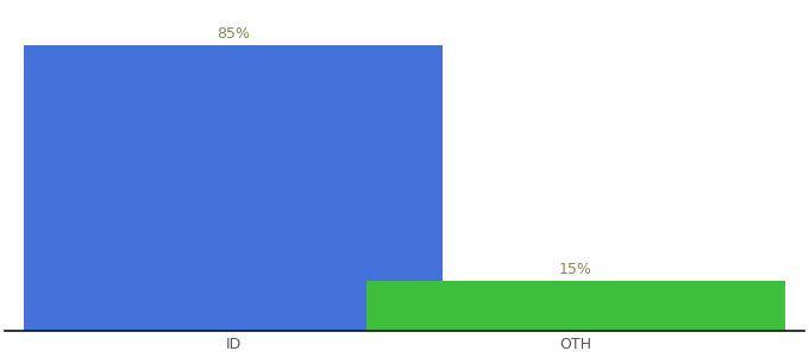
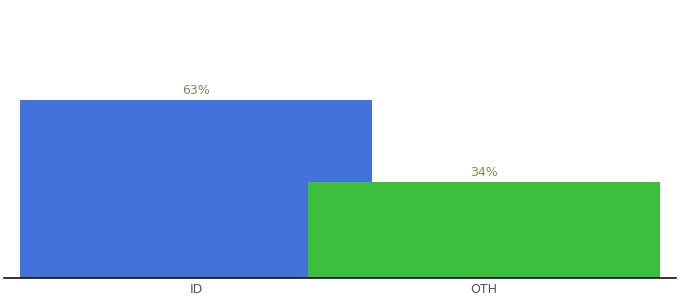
ID: 85% -> 63%
OTH: 15% -> 34%
